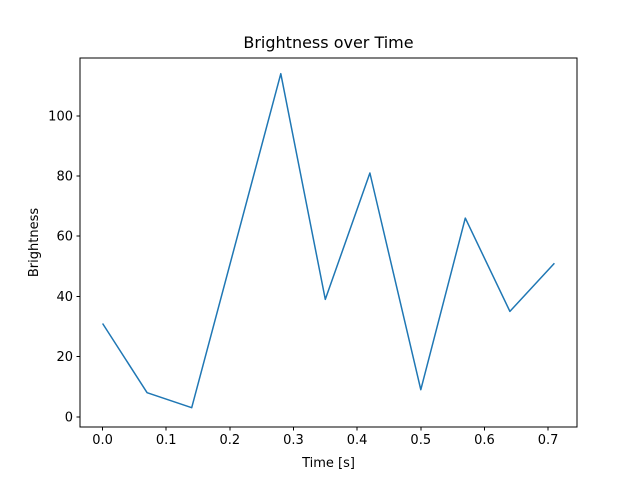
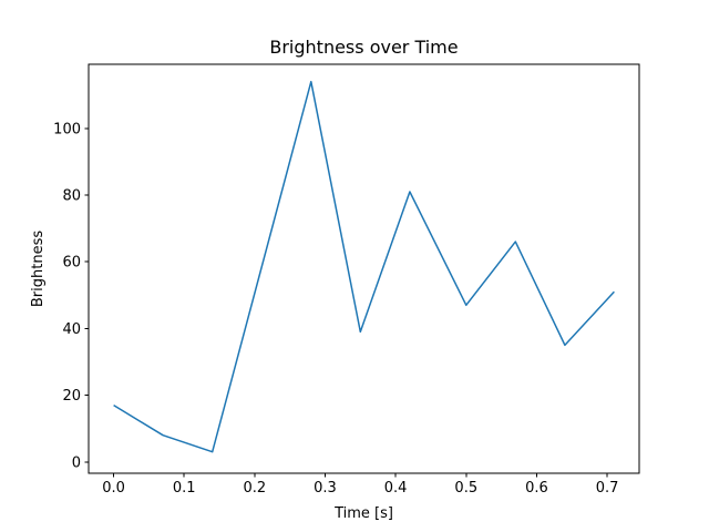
0.0: 31 -> 17
0.5: 9 -> 47
